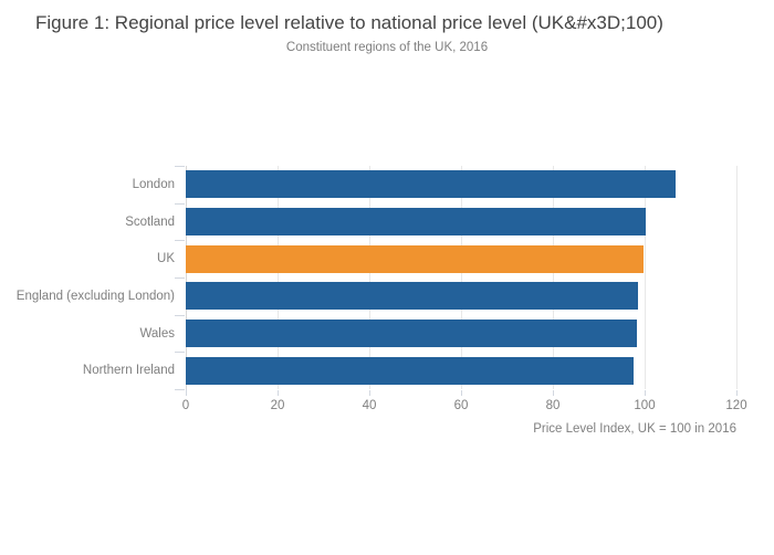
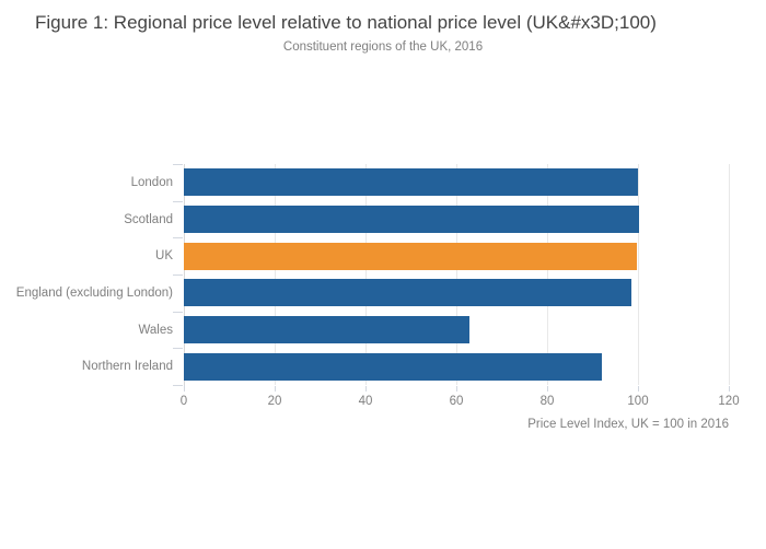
London: 107 -> 100
Wales: 98 -> 63
Northern Ireland: 98 -> 92
